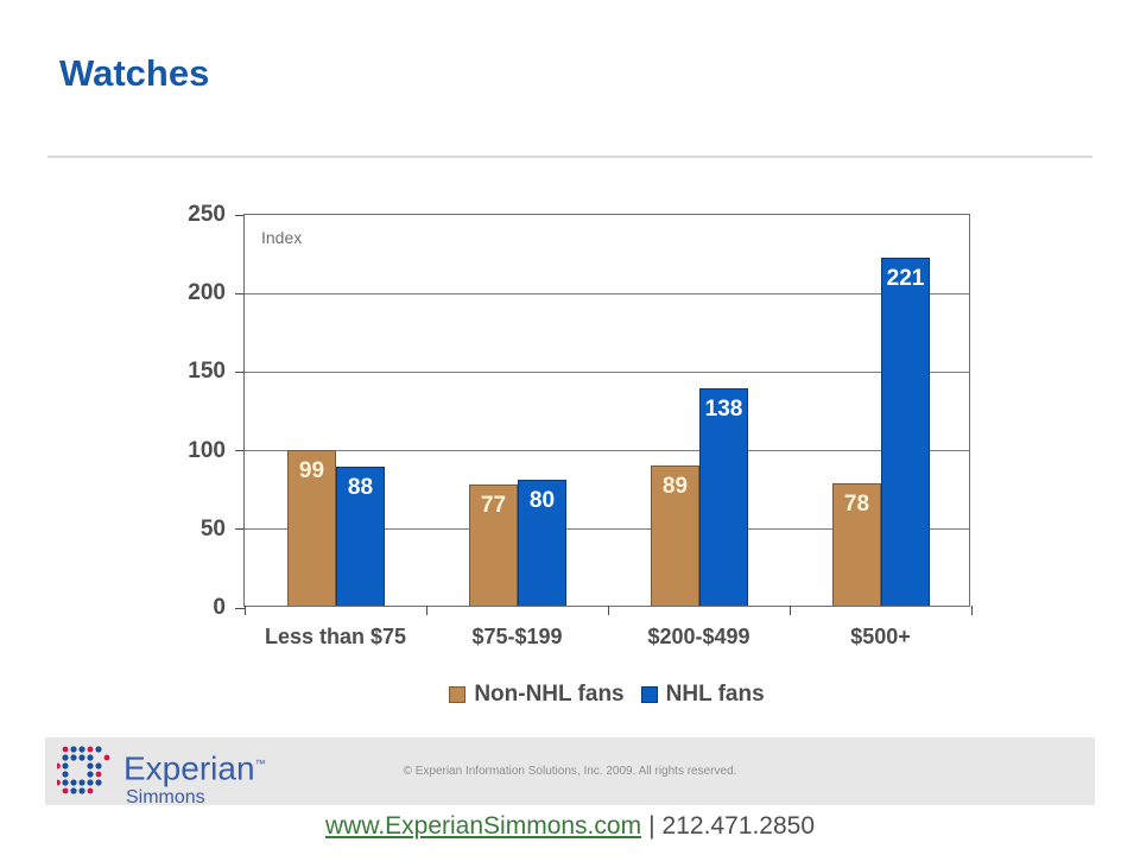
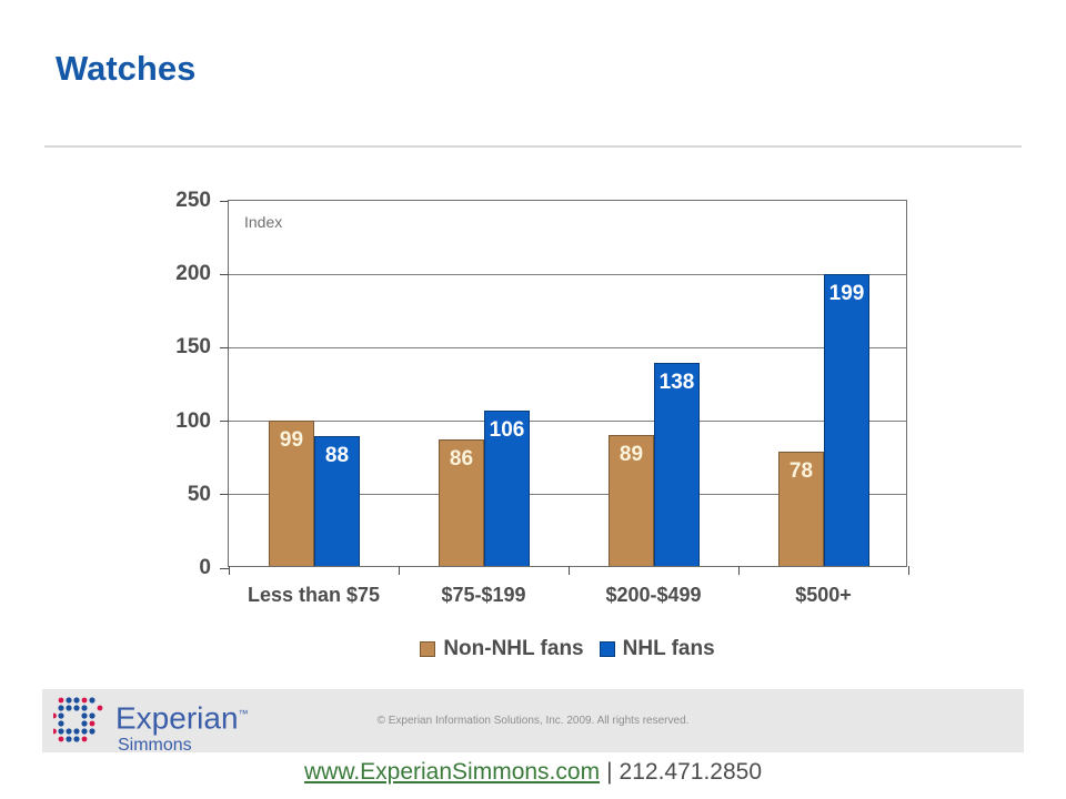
Non-NHL fans/$75-$199: 77 -> 86
NHL fans/$75-$199: 80 -> 106
NHL fans/$500+: 221 -> 199
